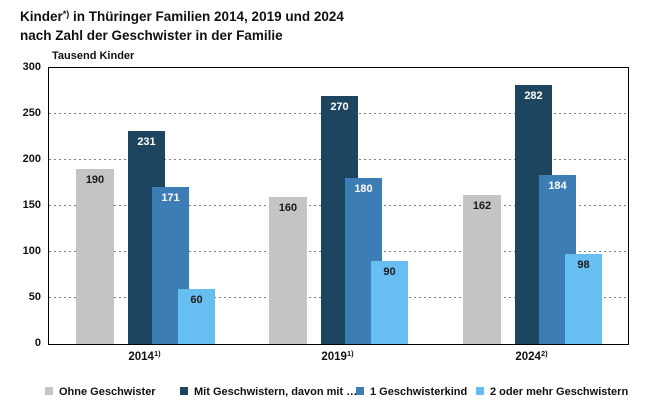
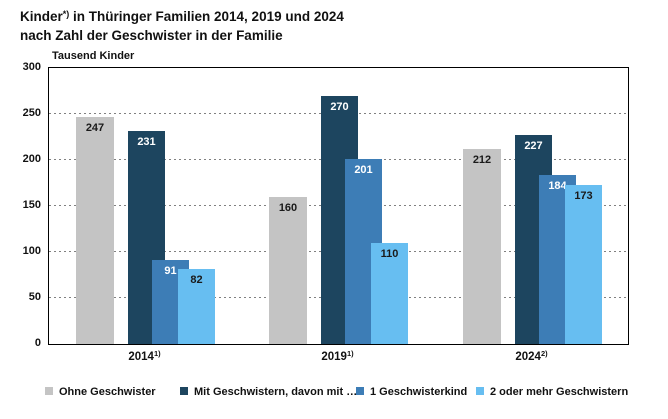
Ohne Geschwister/2014: 190 -> 247
1 Geschwisterkind/2014: 171 -> 91
2 oder mehr Geschwistern/2014: 60 -> 82
1 Geschwisterkind/2019: 180 -> 201
2 oder mehr Geschwistern/2019: 90 -> 110
Ohne Geschwister/2024: 162 -> 212
Mit Geschwistern, davon mit …/2024: 282 -> 227
2 oder mehr Geschwistern/2024: 98 -> 173
